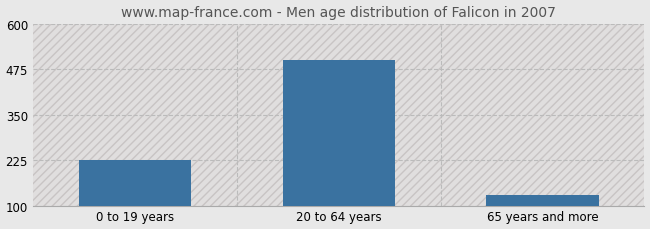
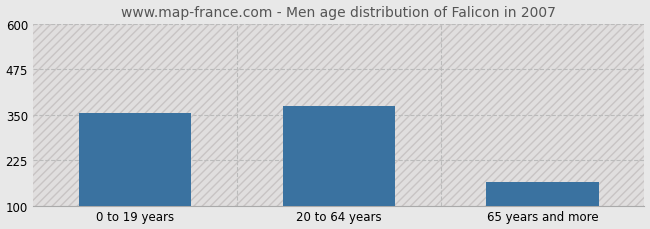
0 to 19 years: 225 -> 355
20 to 64 years: 500 -> 375
65 years and more: 130 -> 165
